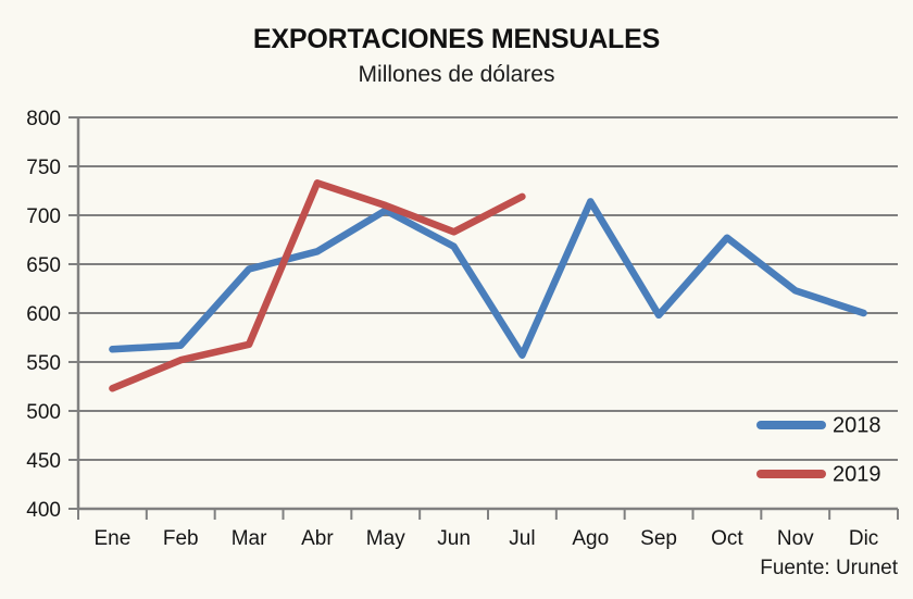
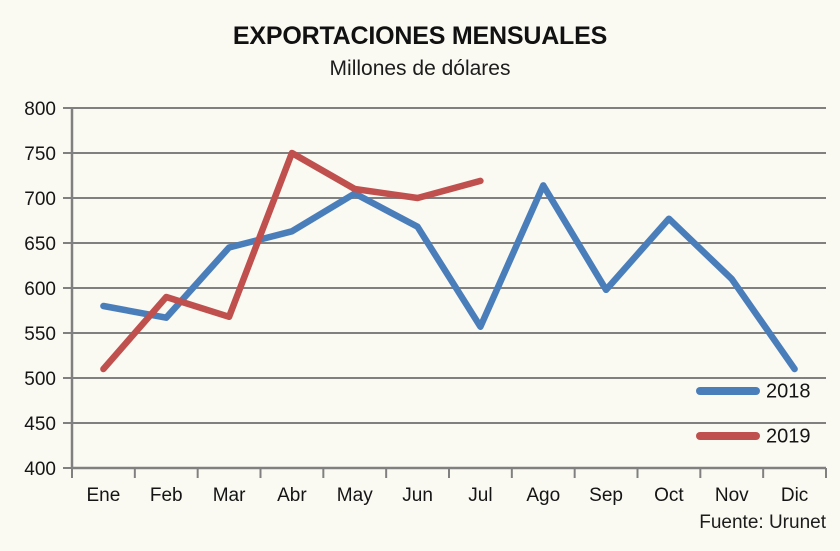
2018/Ene: 560 -> 580
2019/Ene: 520 -> 510
2019/Feb: 550 -> 590
2019/Abr: 730 -> 750
2019/Jun: 680 -> 700
2018/Nov: 620 -> 610
2018/Dic: 600 -> 510
